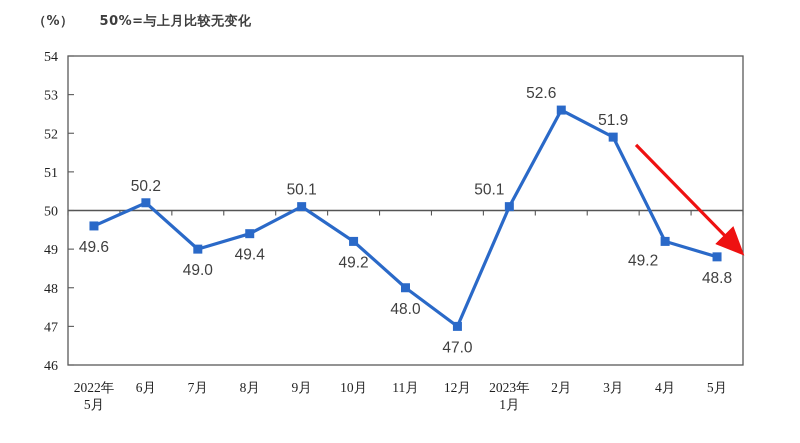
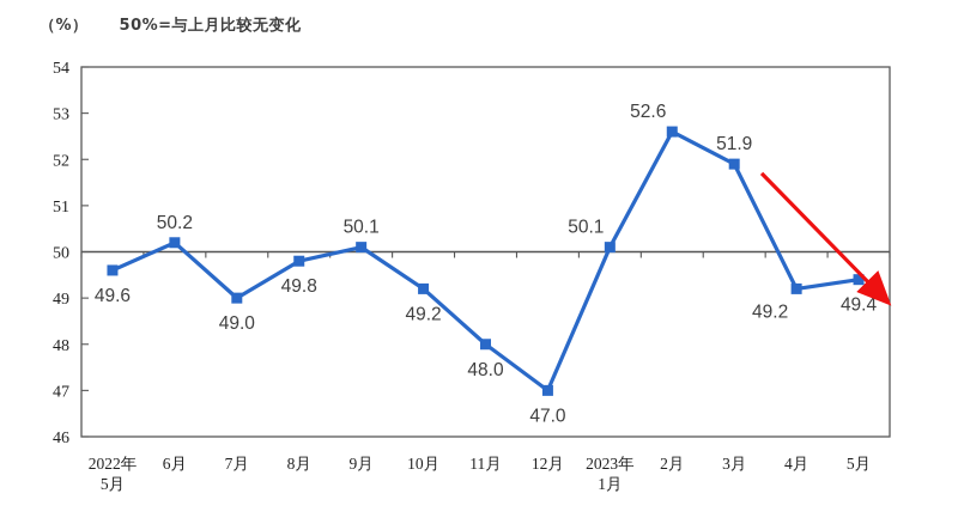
8月: 49.4 -> 49.8
5月: 48.8 -> 49.4
